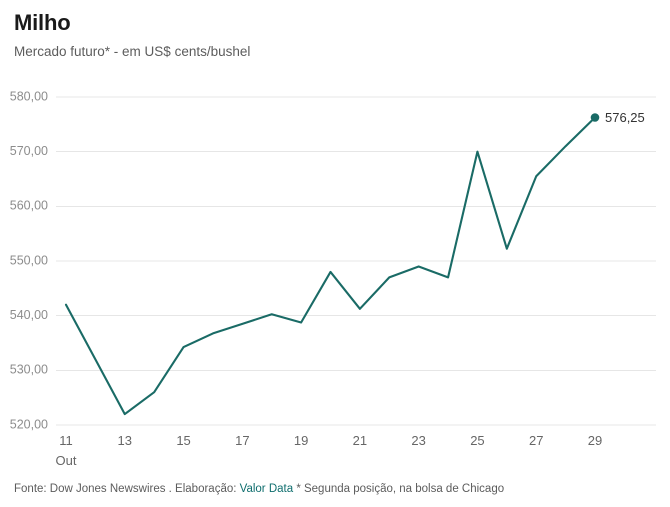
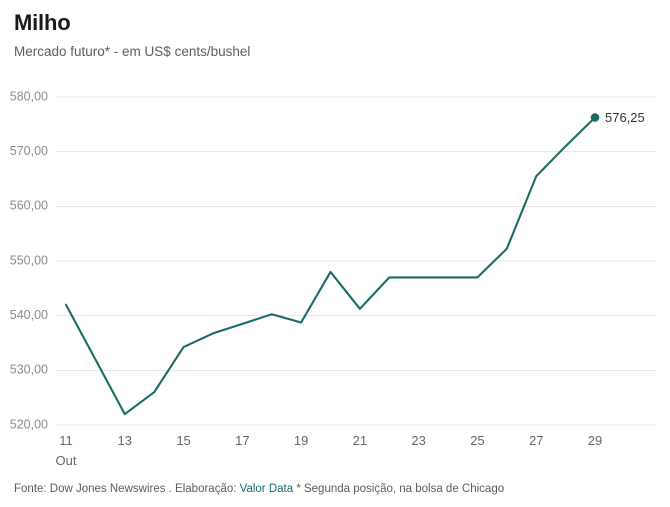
23: 549 -> 547
25: 570 -> 547
